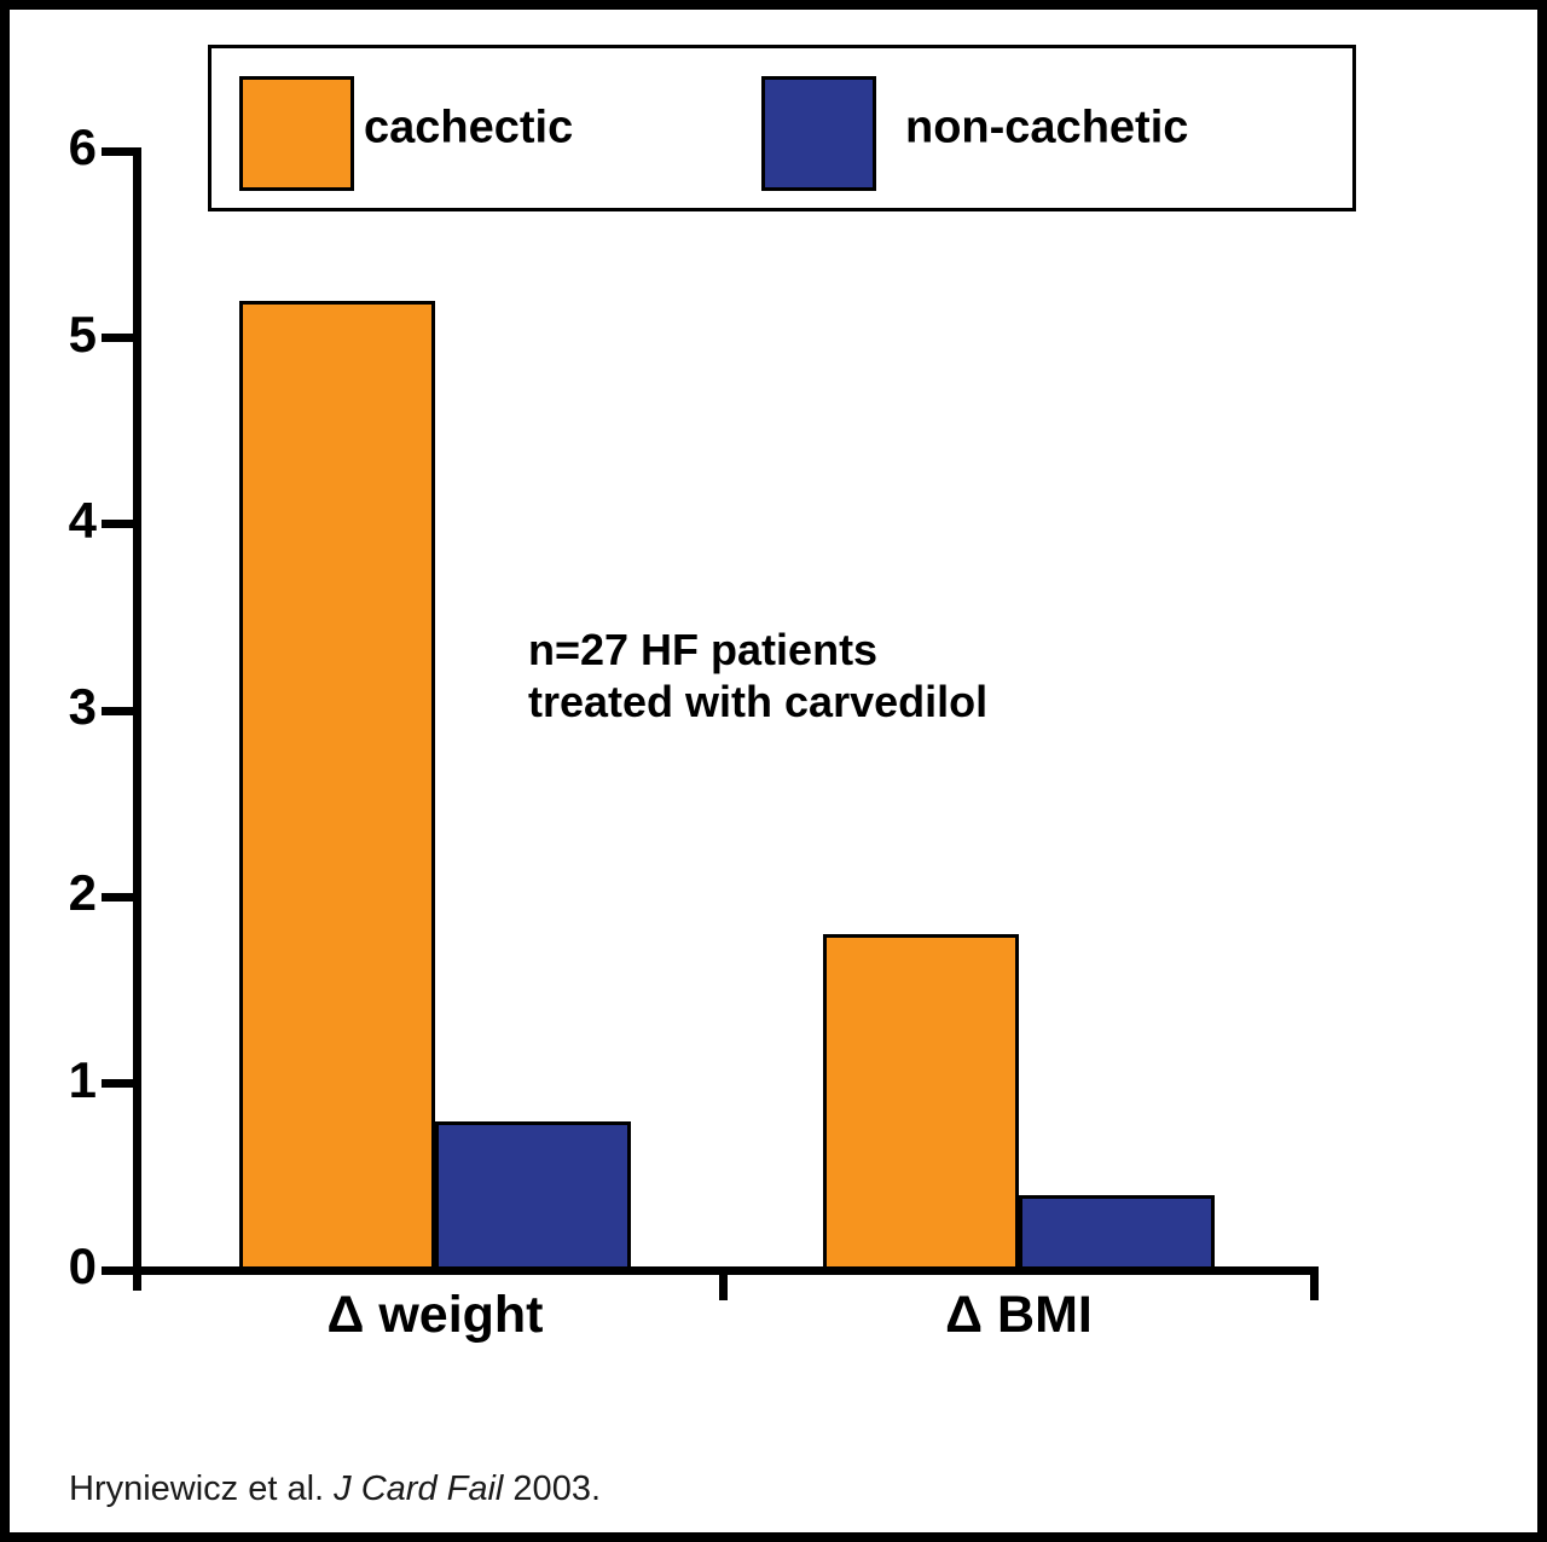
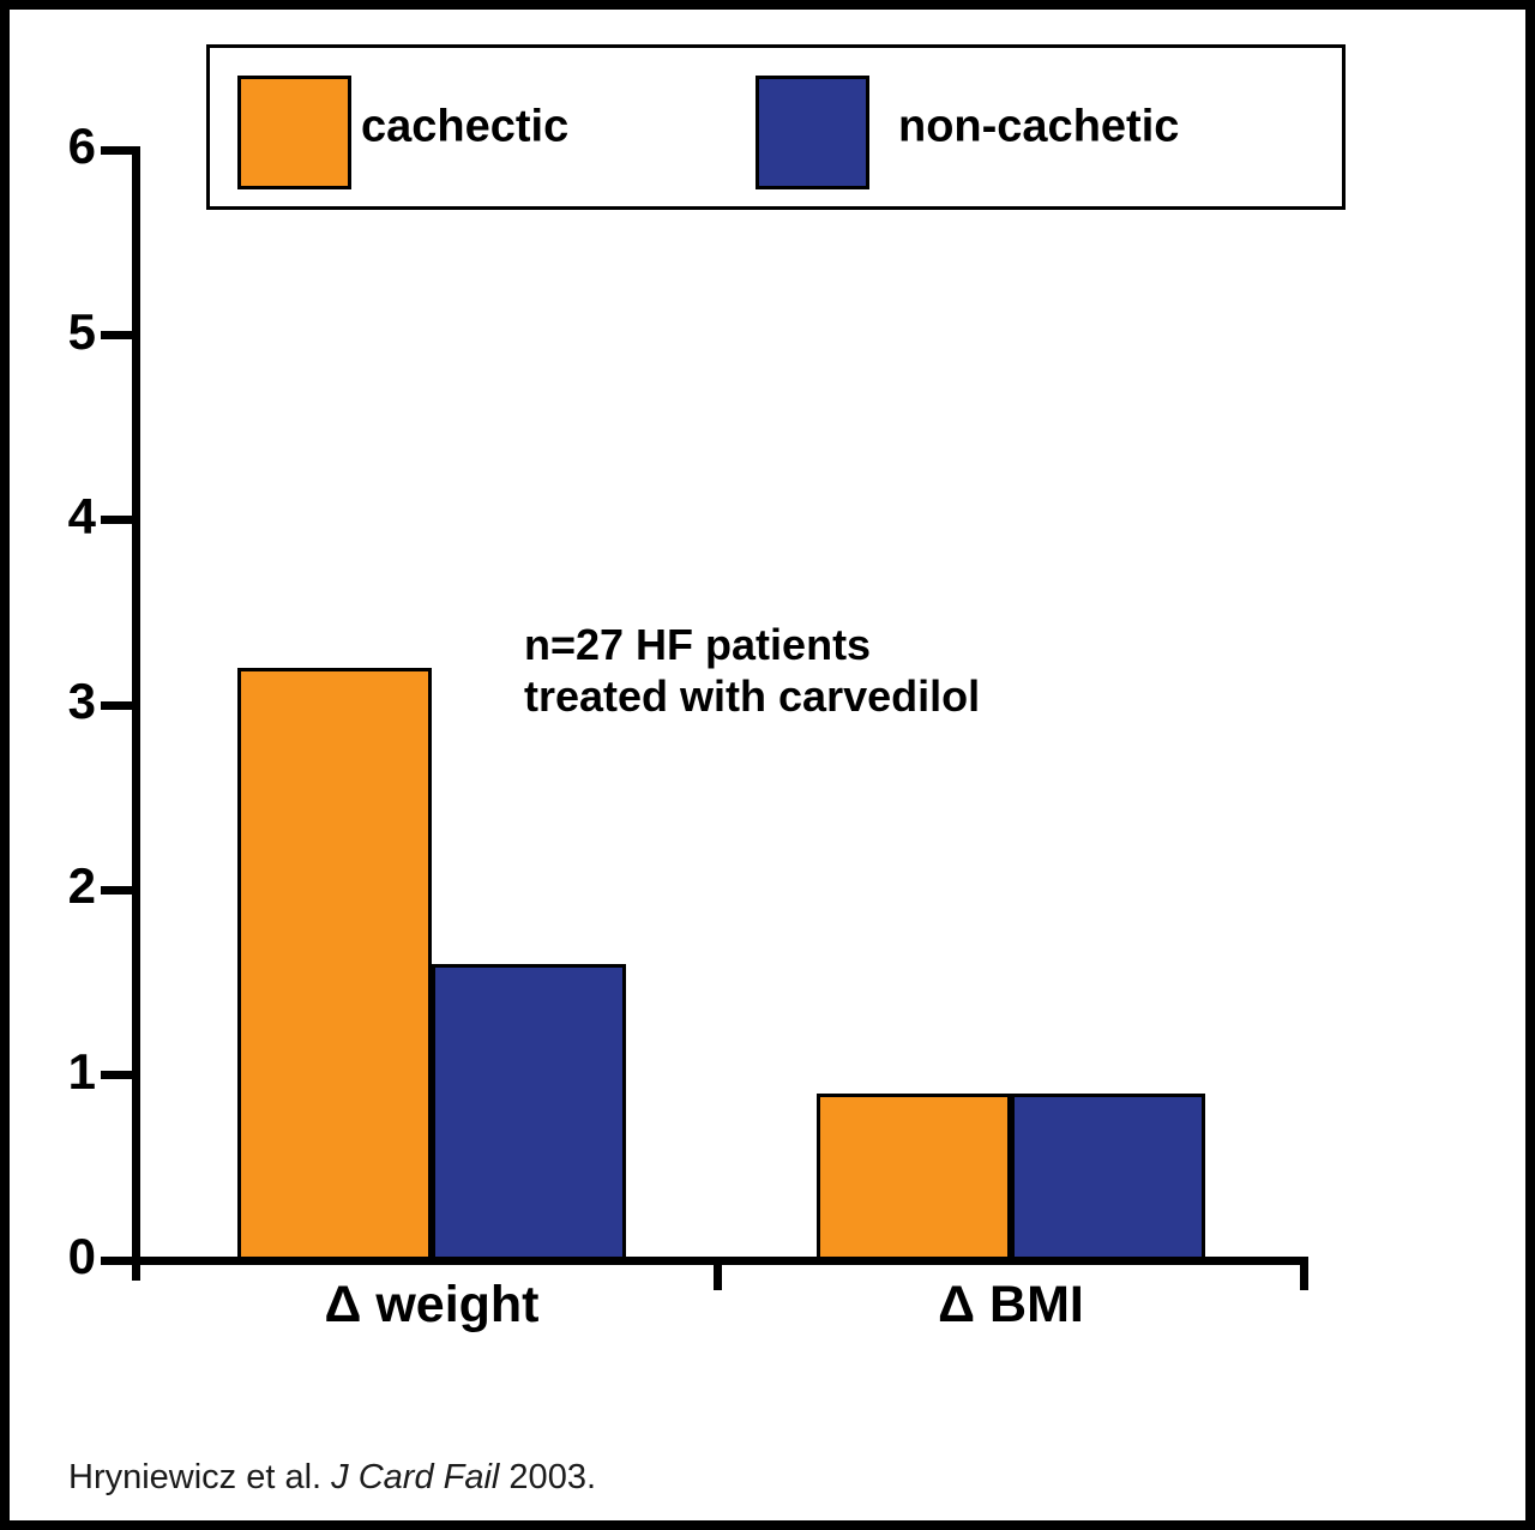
cachectic/Δ weight: 5.2 -> 3.2
non-cachetic/Δ weight: 0.8 -> 1.6
cachectic/Δ BMI: 1.8 -> 0.9
non-cachetic/Δ BMI: 0.4 -> 0.9
